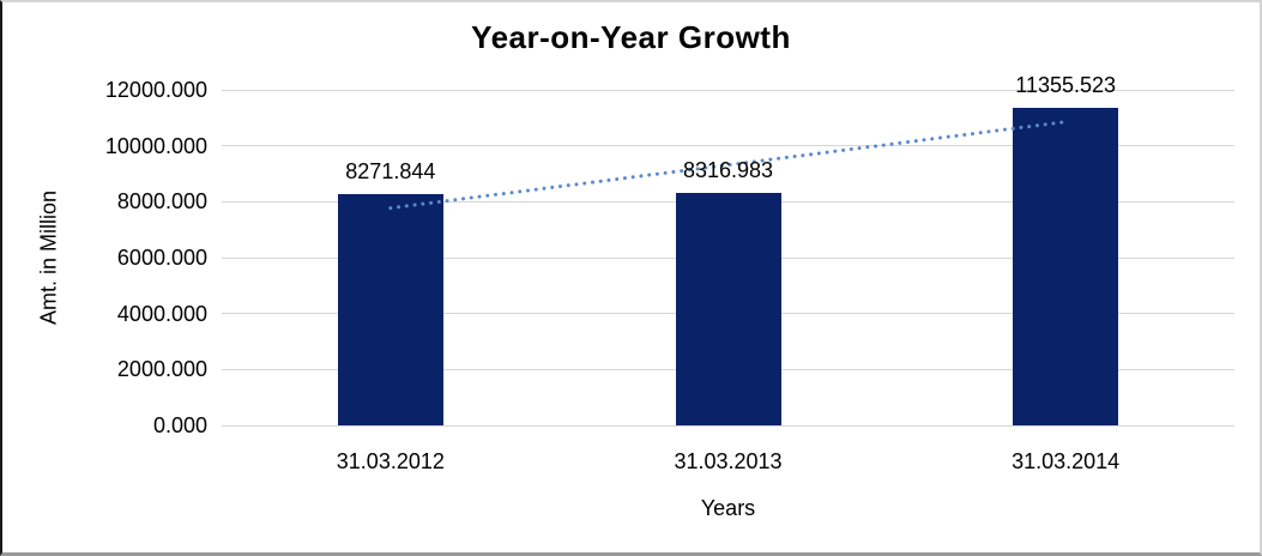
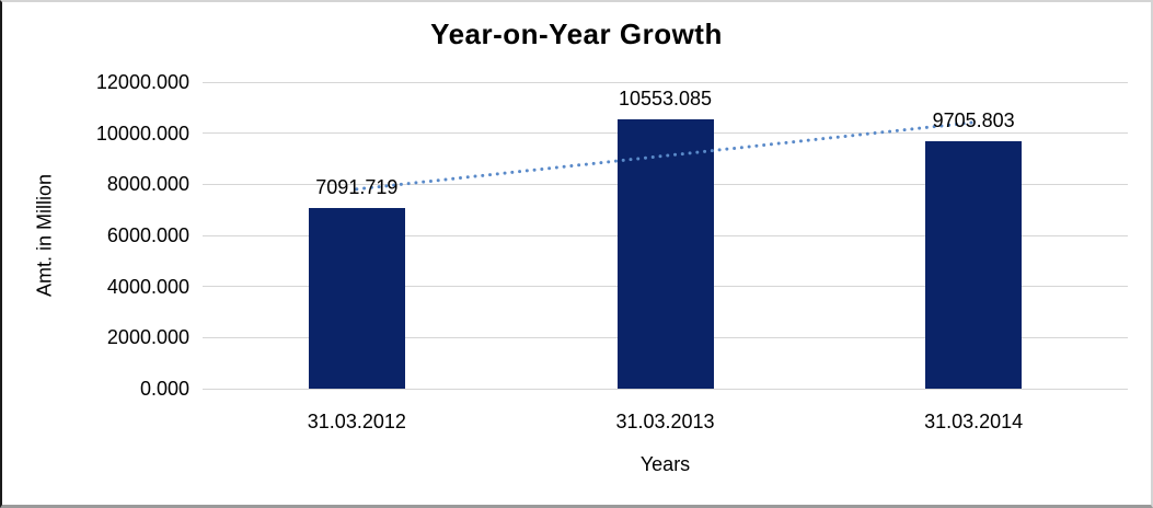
31.03.2012: 8271.844 -> 7091.719
31.03.2013: 8316.983 -> 10553.085
31.03.2014: 11355.523 -> 9705.803
